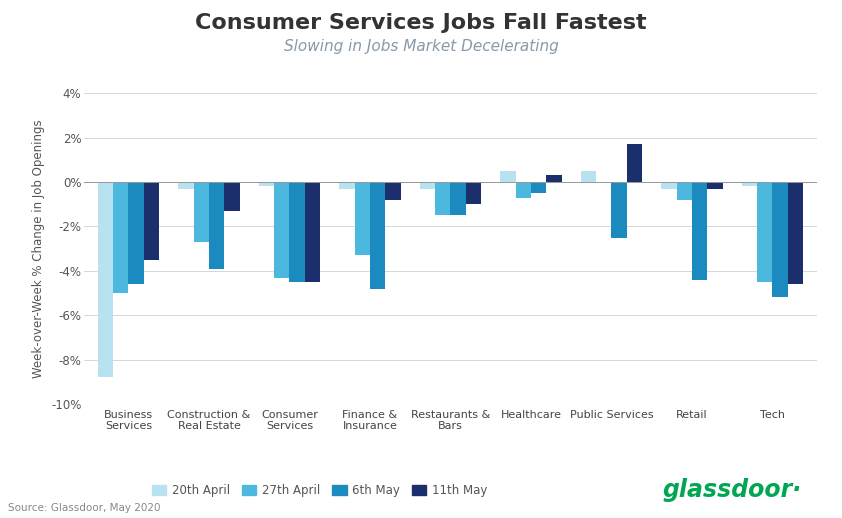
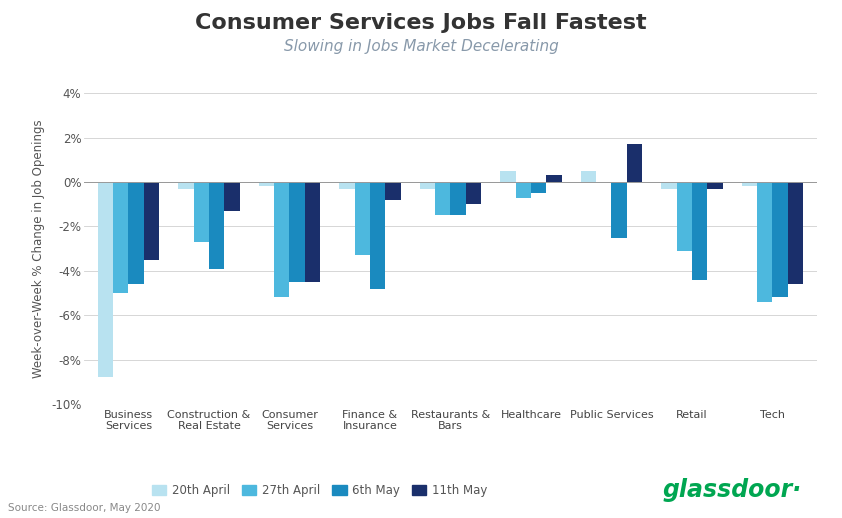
27th April/Consumer Services: -4.3% -> -5.2%
27th April/Retail: -0.8% -> -3.1%
27th April/Tech: -4.5% -> -5.4%
